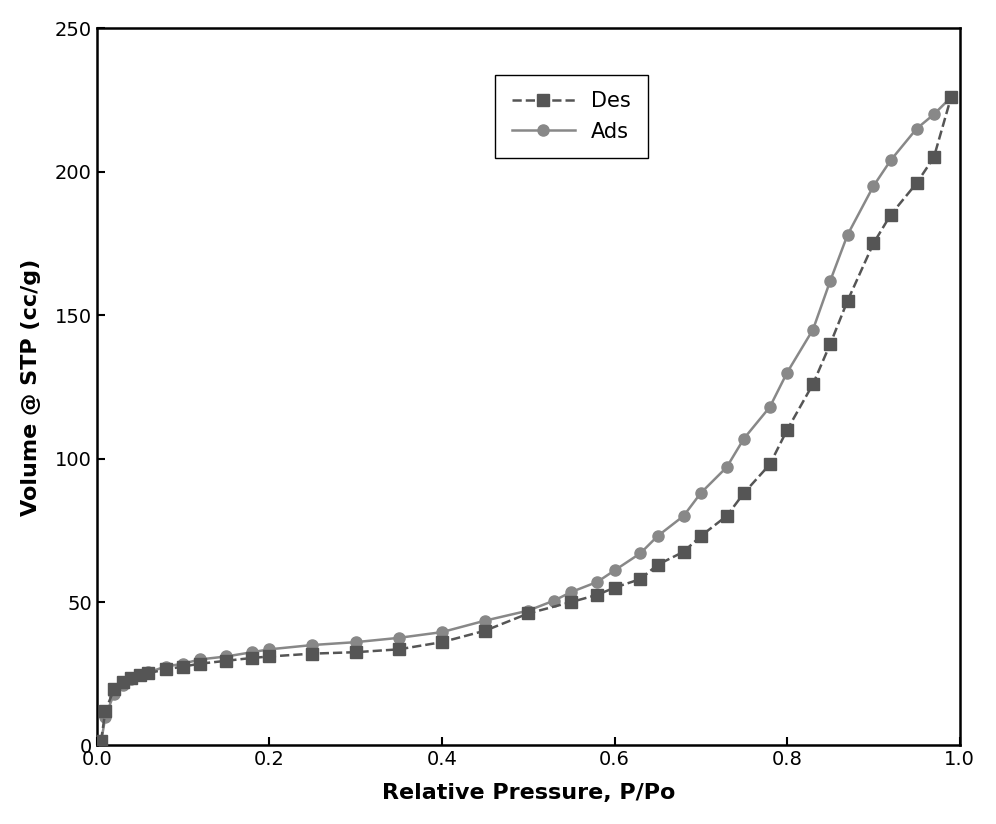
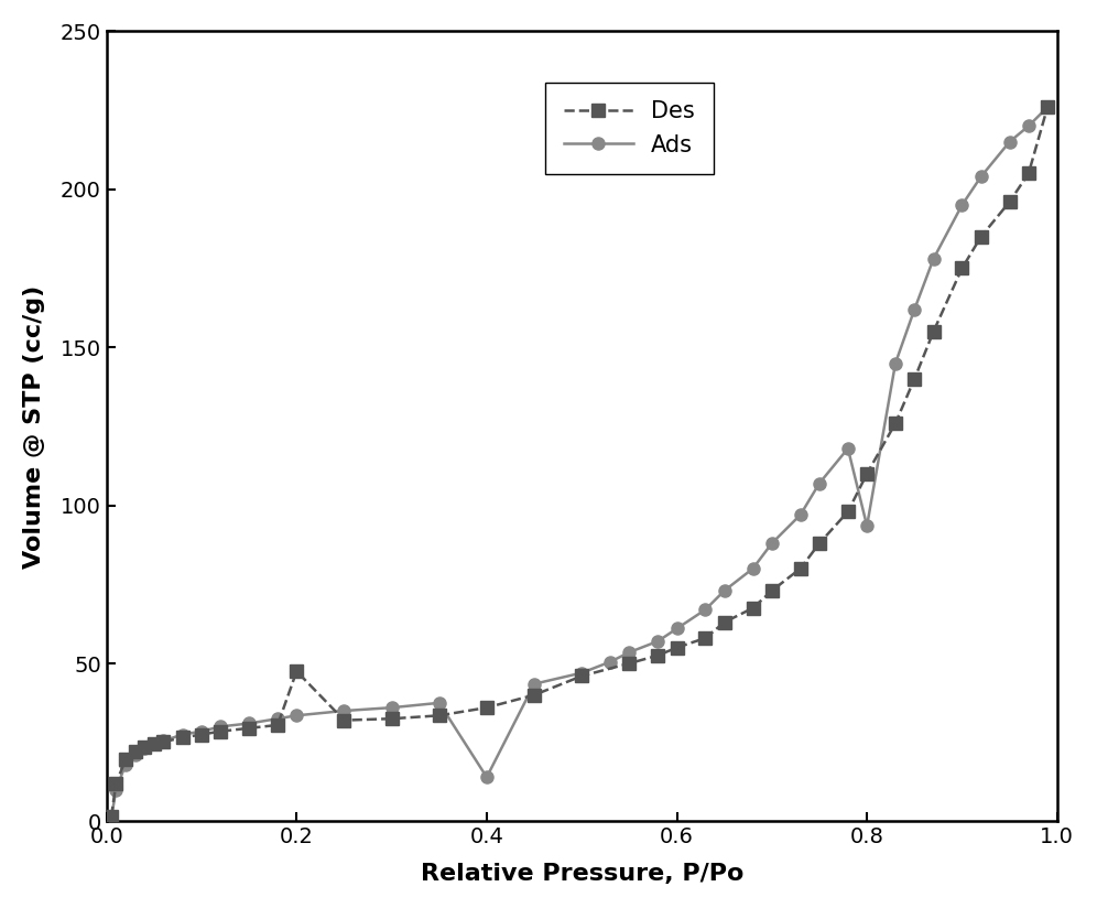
Des/0.2: 31.0 -> 47.5
Ads/0.4: 39.5 -> 14.0
Ads/0.8: 130.0 -> 93.5
